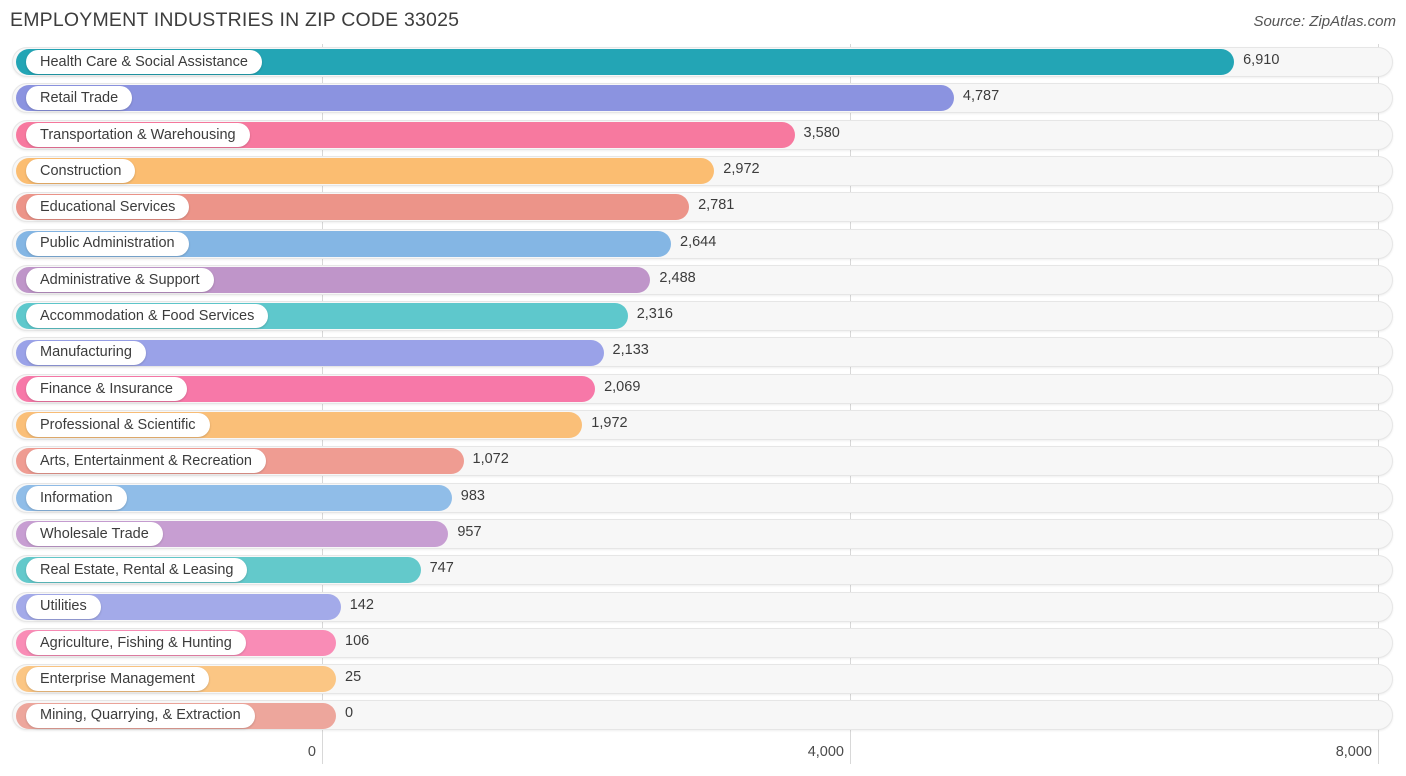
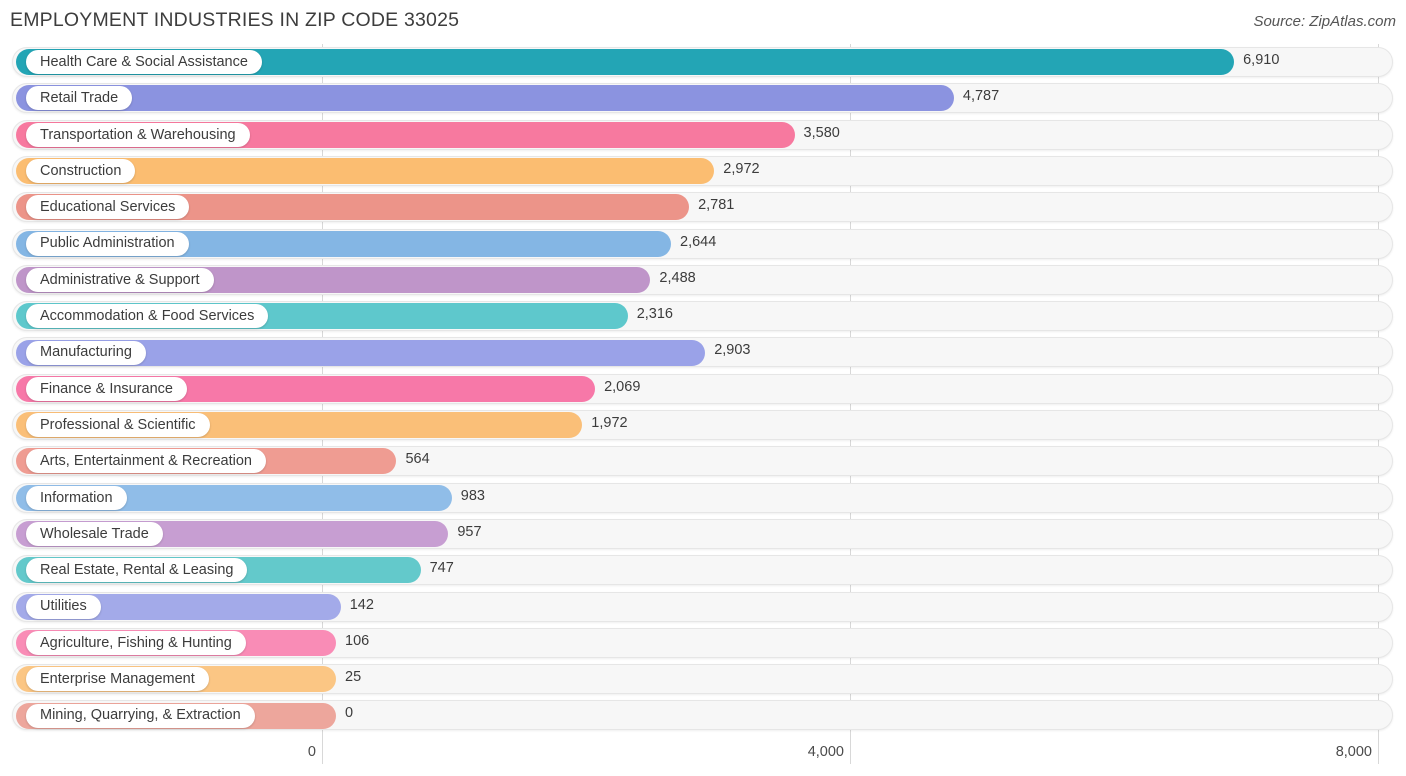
Manufacturing: 2,133 -> 2,903
Arts, Entertainment & Recreation: 1,072 -> 564
